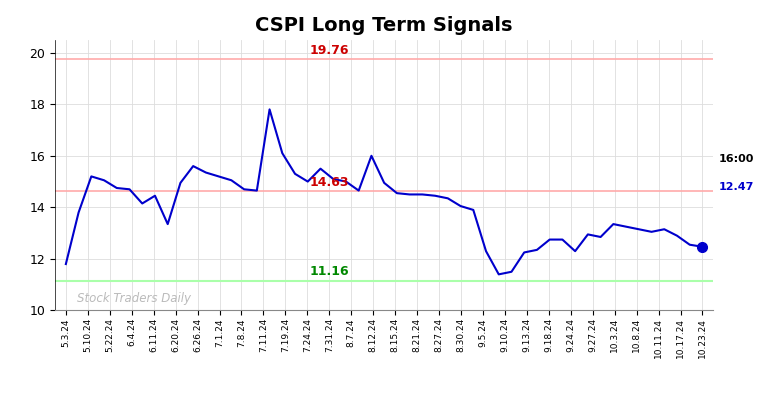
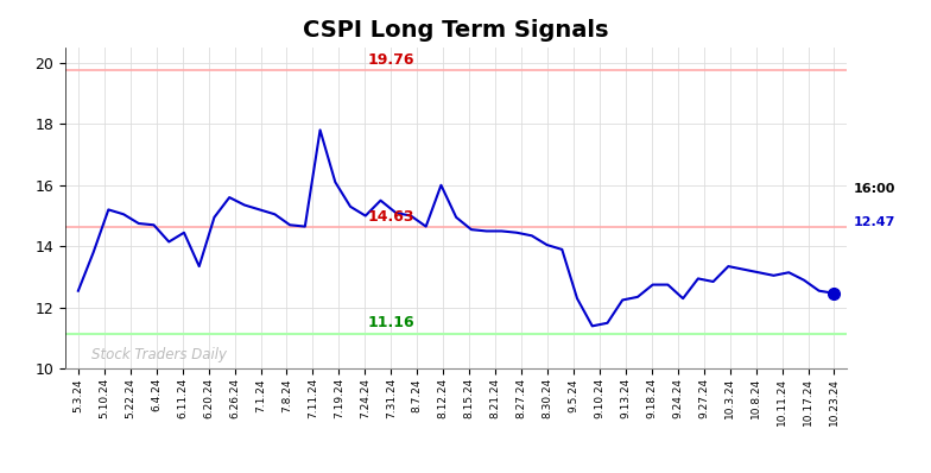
5.3.24: 11.80 -> 12.55
